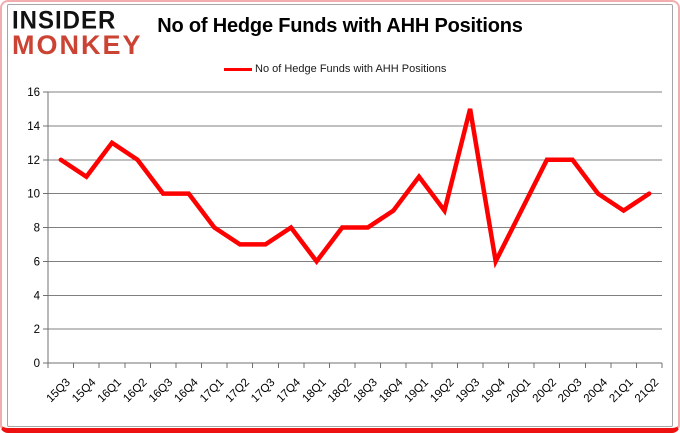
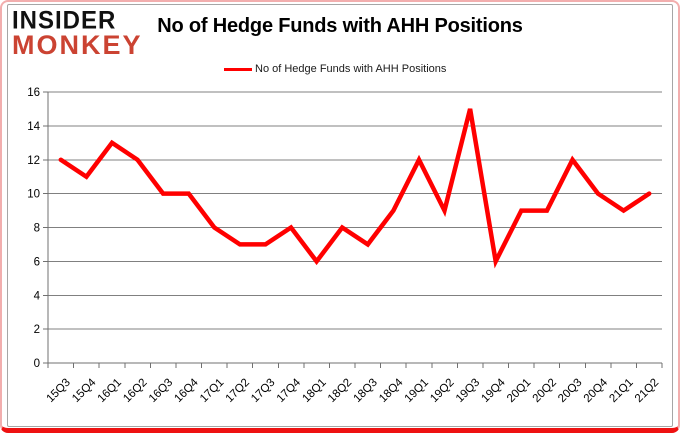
18Q3: 8 -> 7
19Q1: 11 -> 12
20Q2: 12 -> 9
